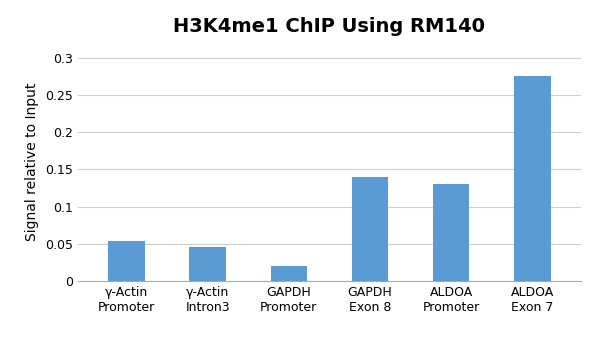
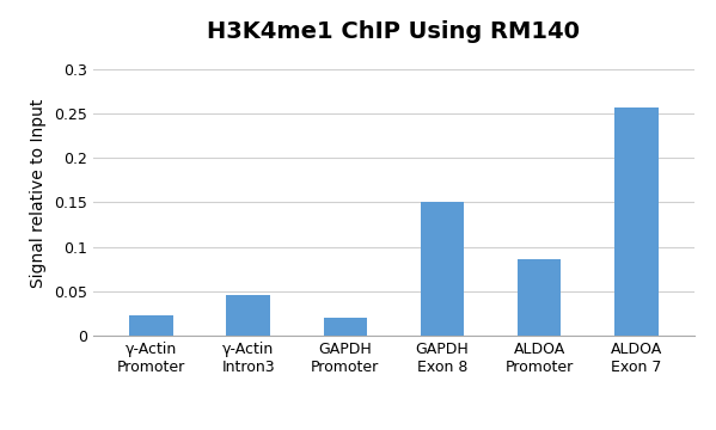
γ-Actin Promoter: 0.054 -> 0.022
GAPDH Exon 8: 0.140 -> 0.151
ALDOA Promoter: 0.130 -> 0.086
ALDOA Exon 7: 0.276 -> 0.257
